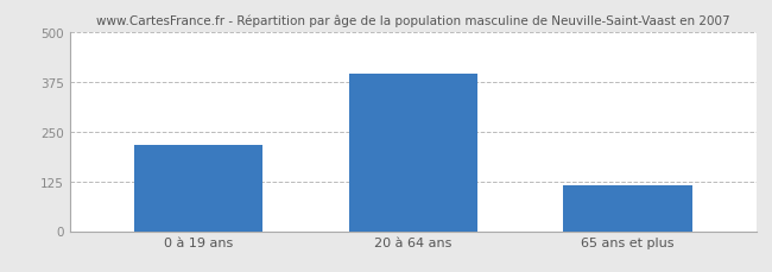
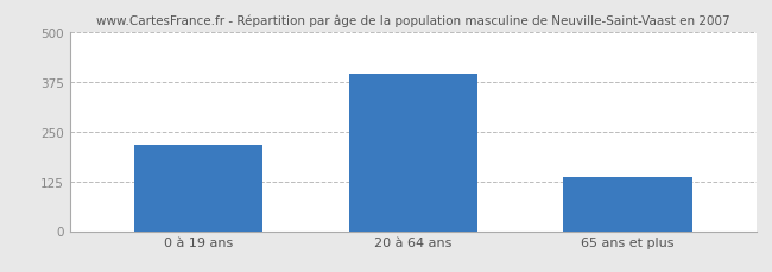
65 ans et plus: 115 -> 135
